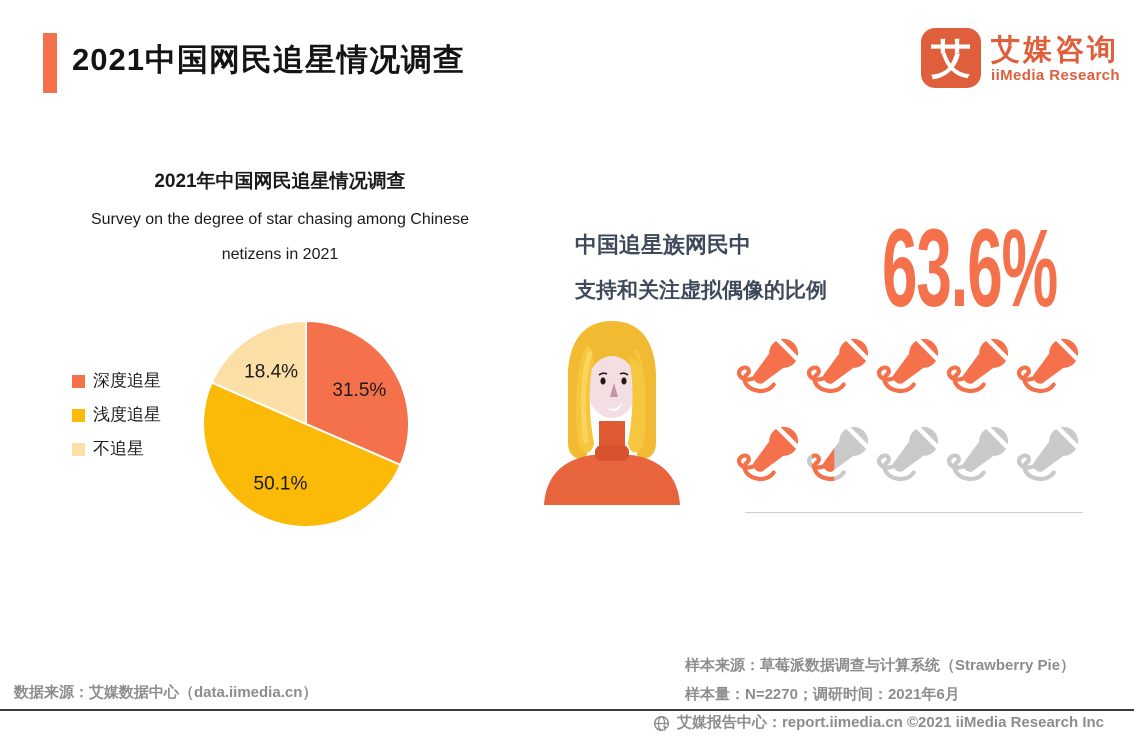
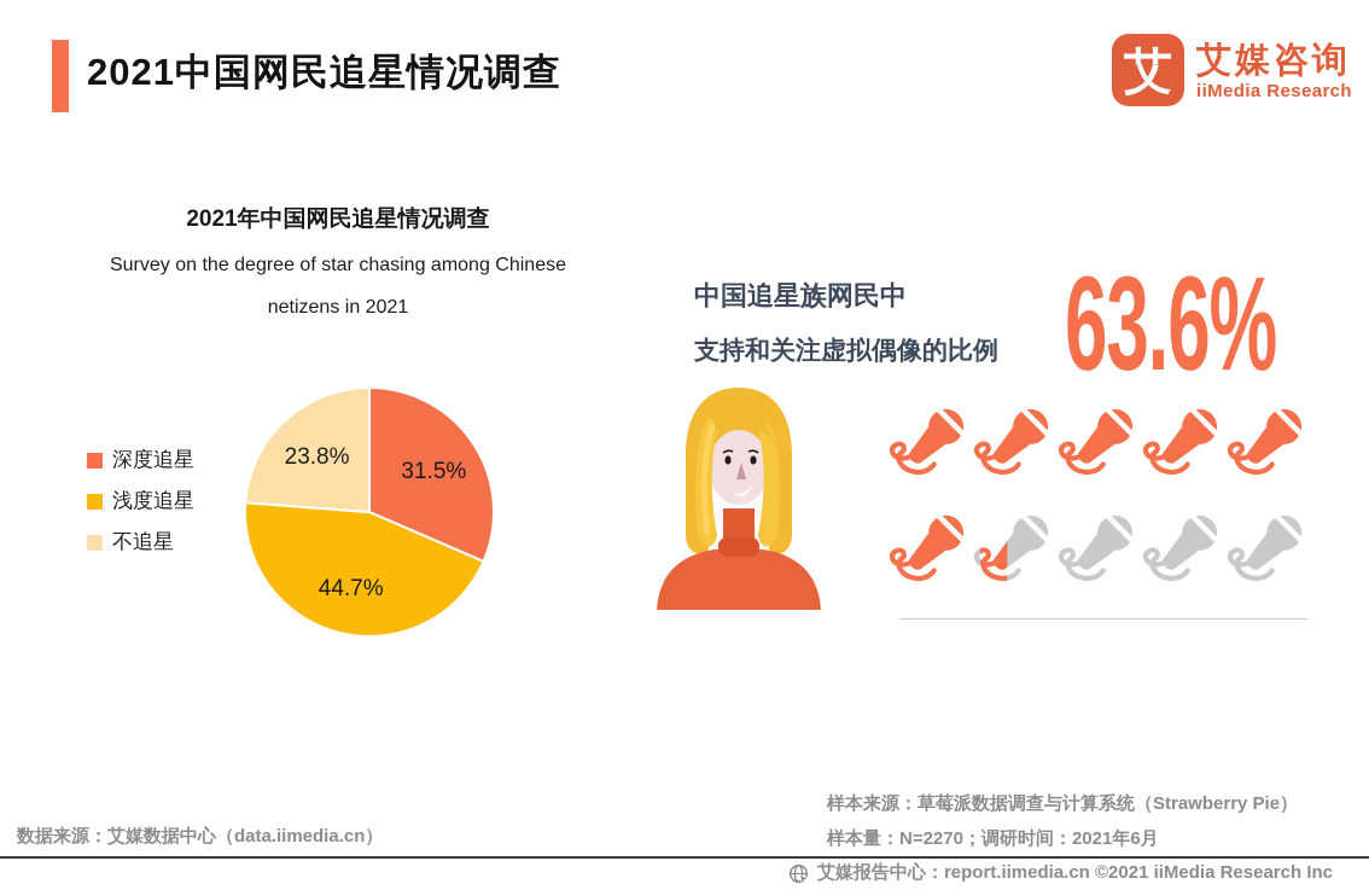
浅度追星: 50.1% -> 44.7%
不追星: 18.4% -> 23.8%
